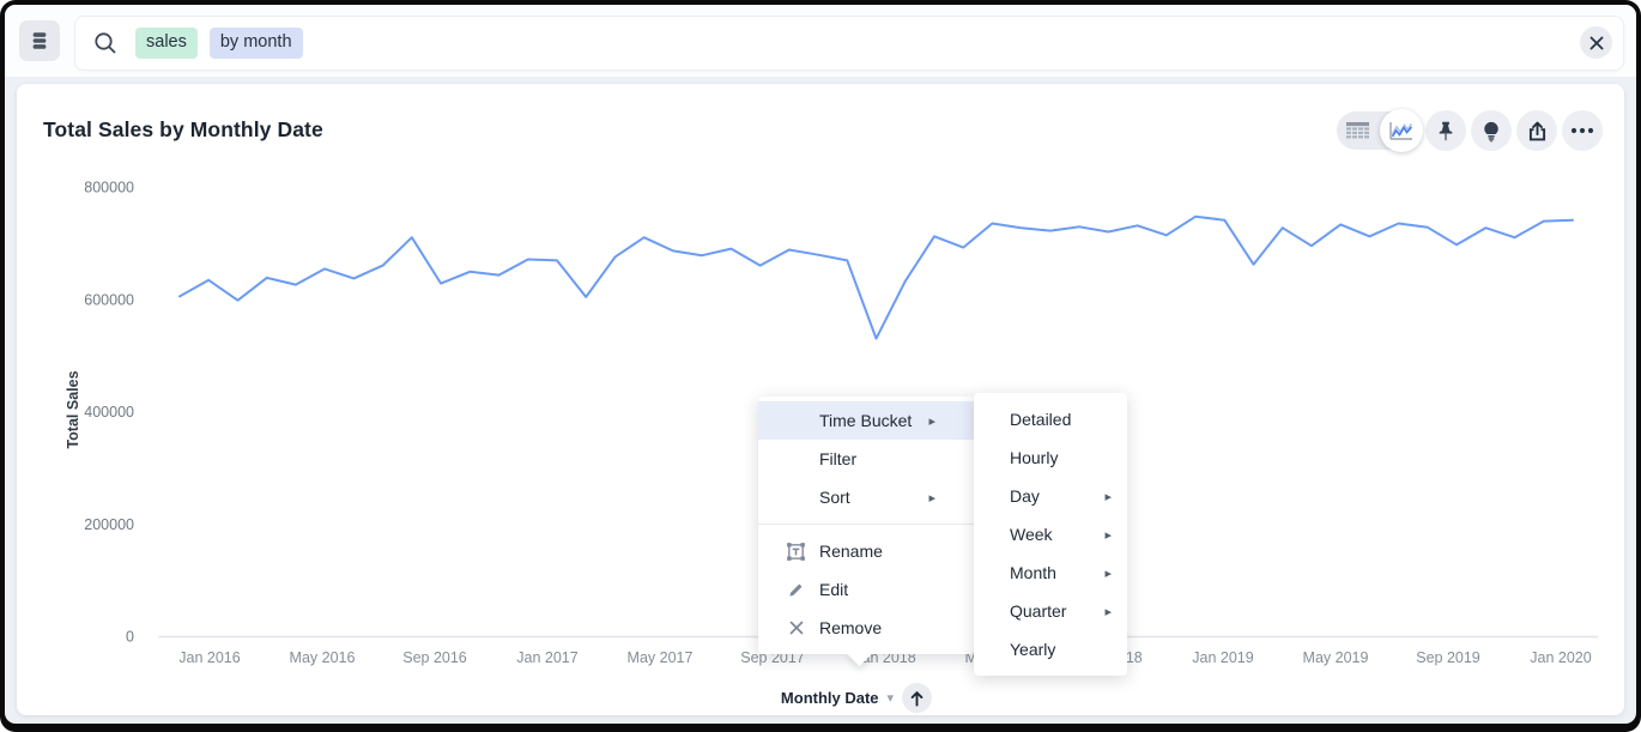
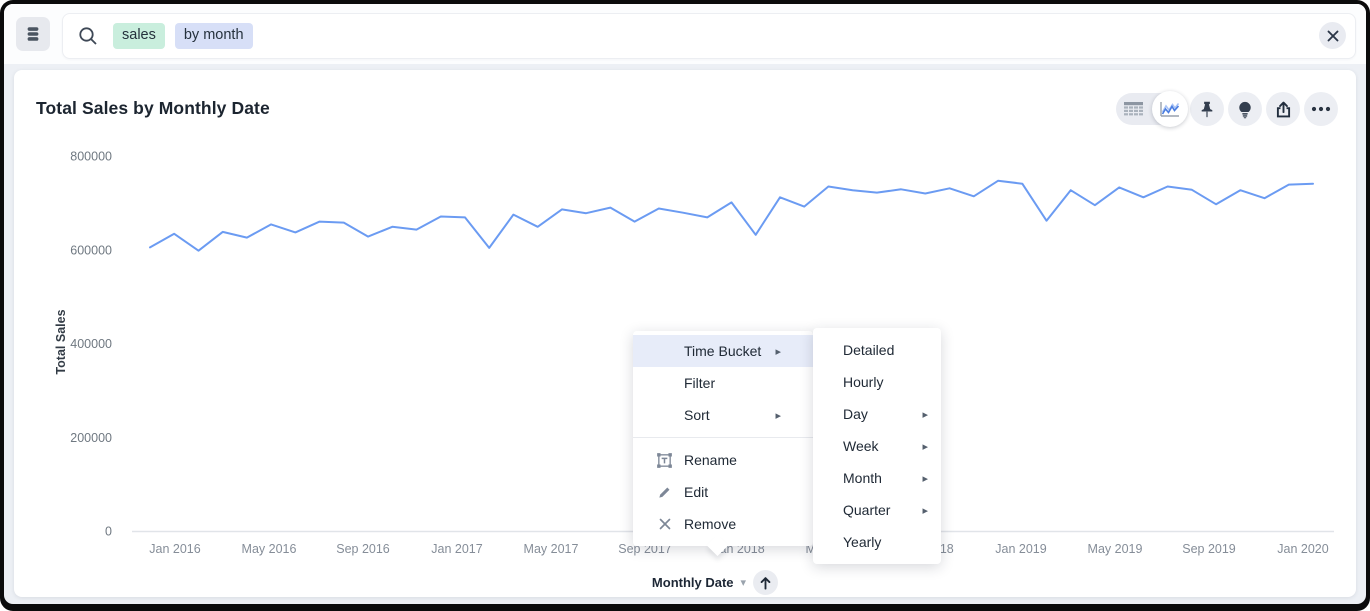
Sep 2016: 710000 -> 660000
May 2017: 710000 -> 650000
Jan 2018: 530000 -> 700000
